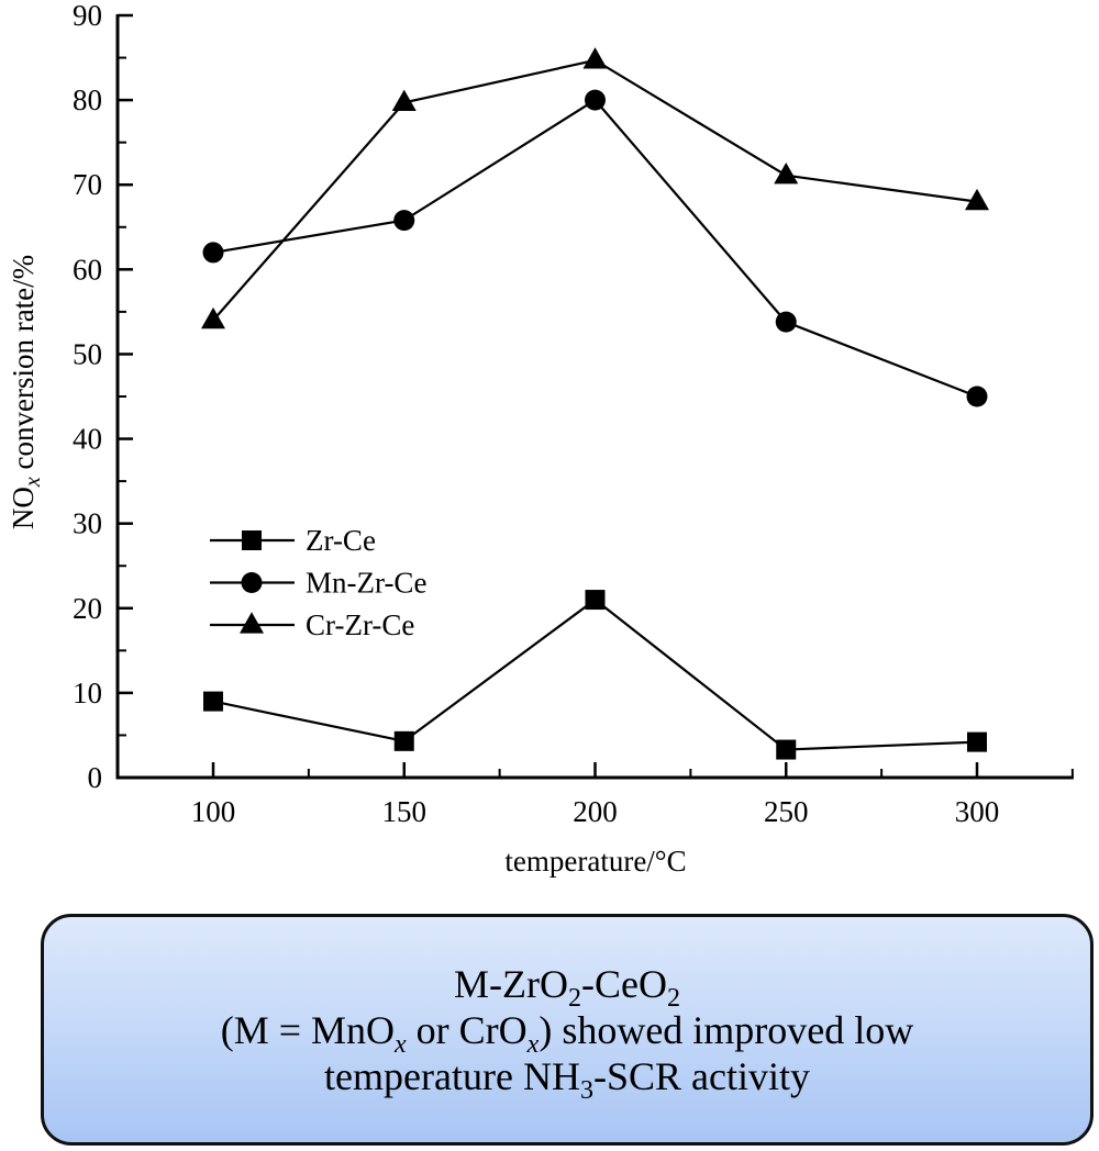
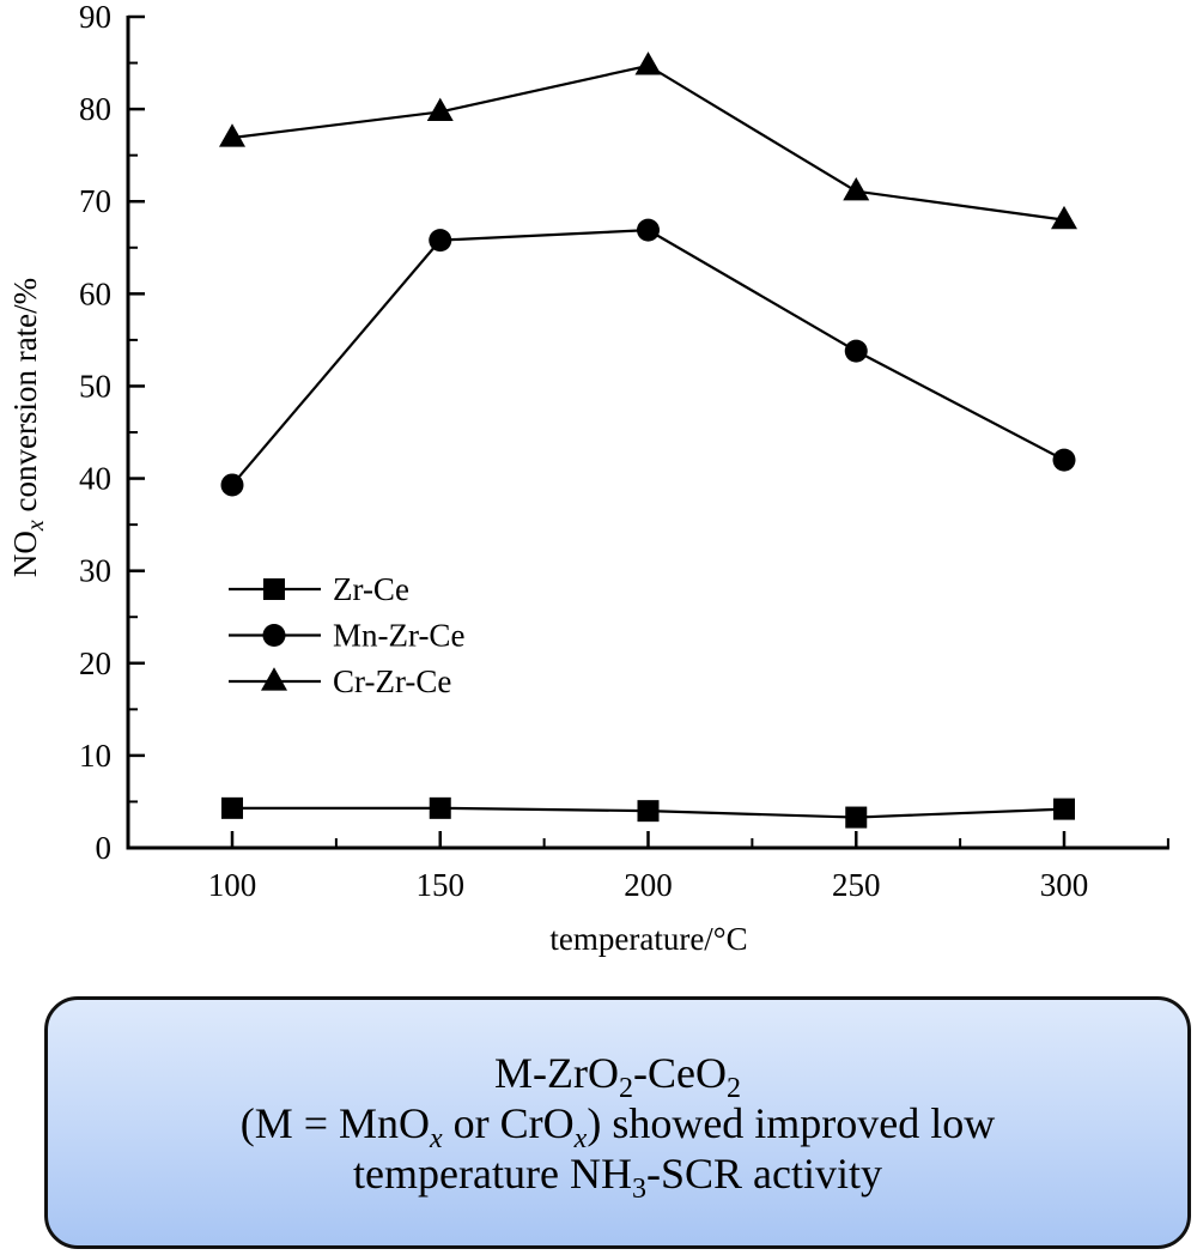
Zr-Ce/100: 9 -> 4
Mn-Zr-Ce/100: 62 -> 39
Cr-Zr-Ce/100: 54 -> 77
Zr-Ce/200: 21 -> 4
Mn-Zr-Ce/200: 80 -> 67
Mn-Zr-Ce/300: 45 -> 42
